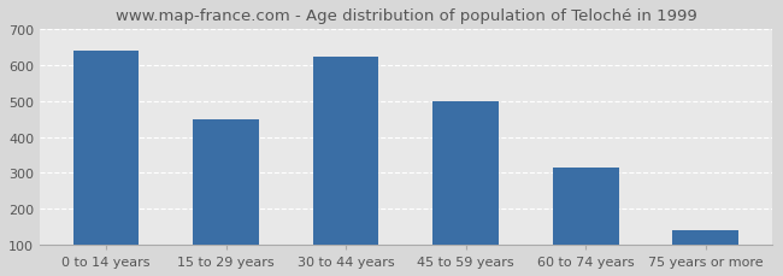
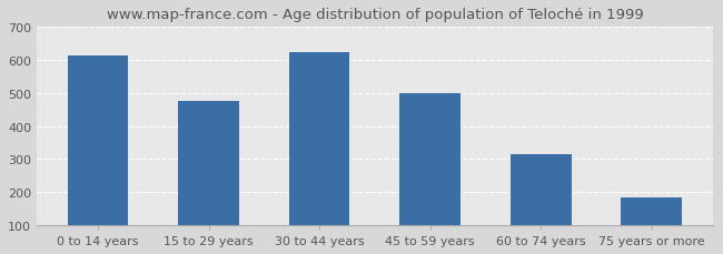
0 to 14 years: 640 -> 615
15 to 29 years: 450 -> 475
75 years or more: 140 -> 185
